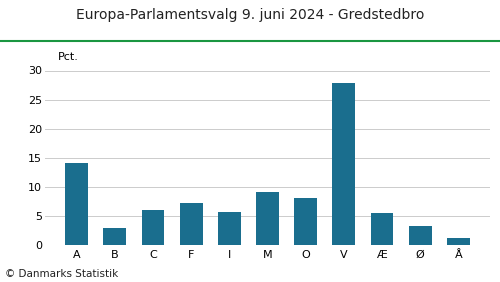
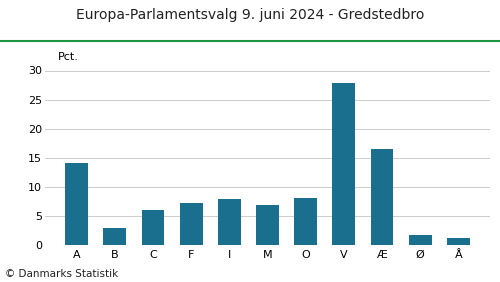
I: 5.8 -> 7.9
M: 9.2 -> 7.0
Æ: 5.6 -> 16.5
Ø: 3.4 -> 1.8
